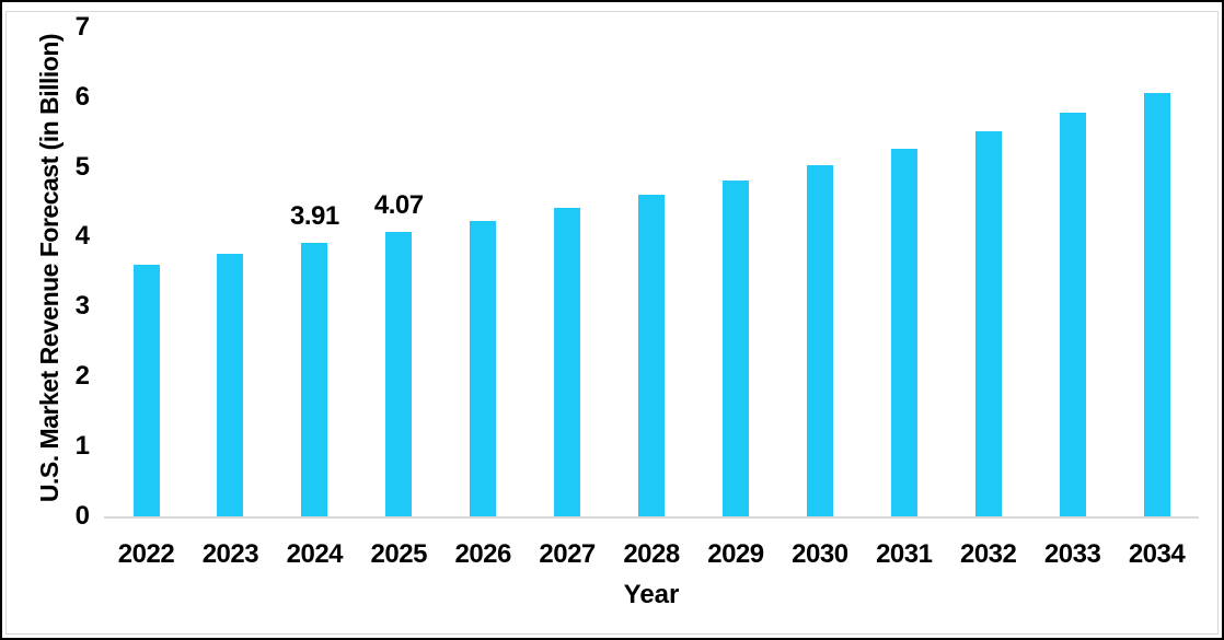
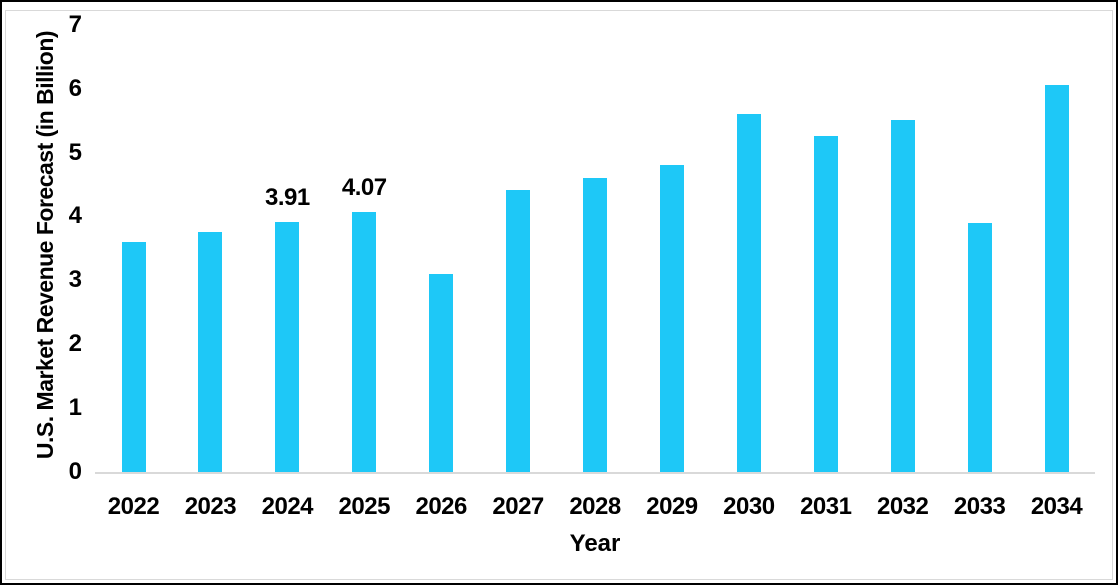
2026: 4.2 -> 3.1
2030: 5.0 -> 5.6
2033: 5.8 -> 3.9
